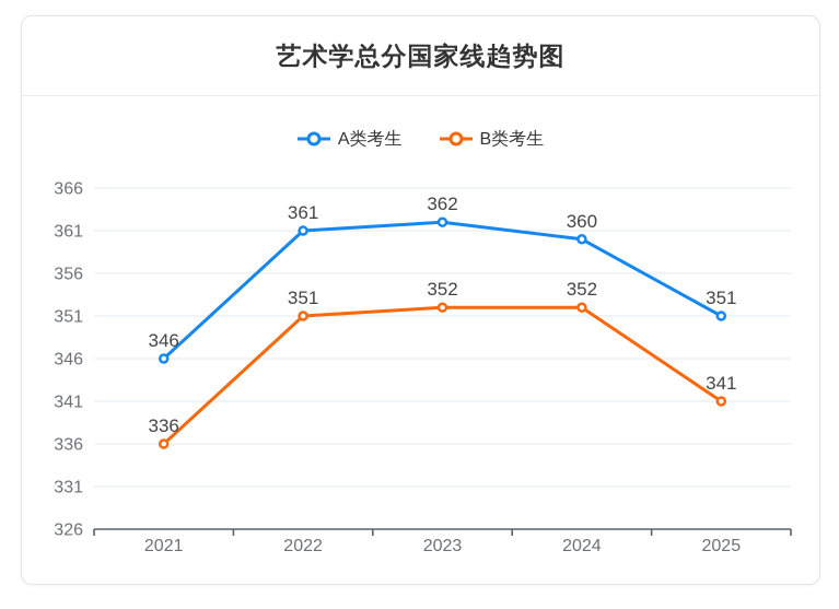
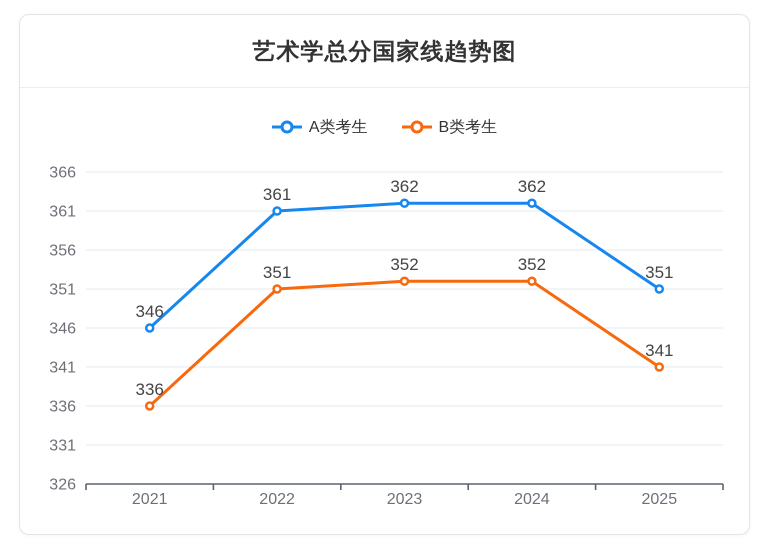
A类考生/2024: 360 -> 362
